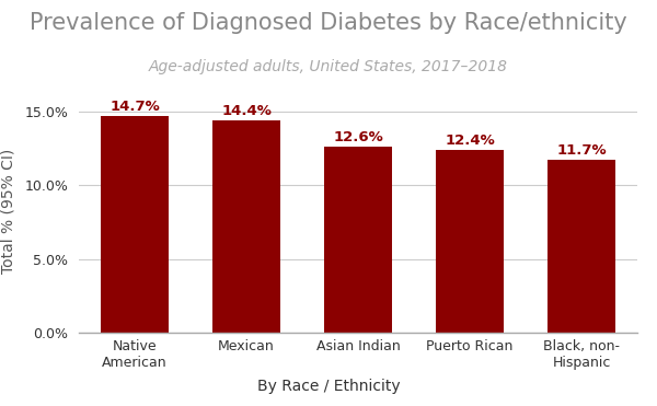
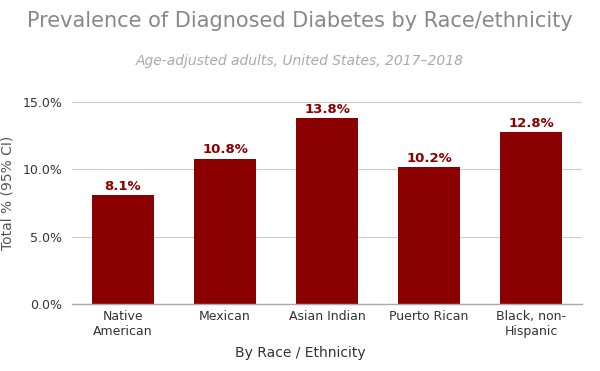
Native American: 14.7% -> 8.1%
Mexican: 14.4% -> 10.8%
Asian Indian: 12.6% -> 13.8%
Puerto Rican: 12.4% -> 10.2%
Black, non- Hispanic: 11.7% -> 12.8%
